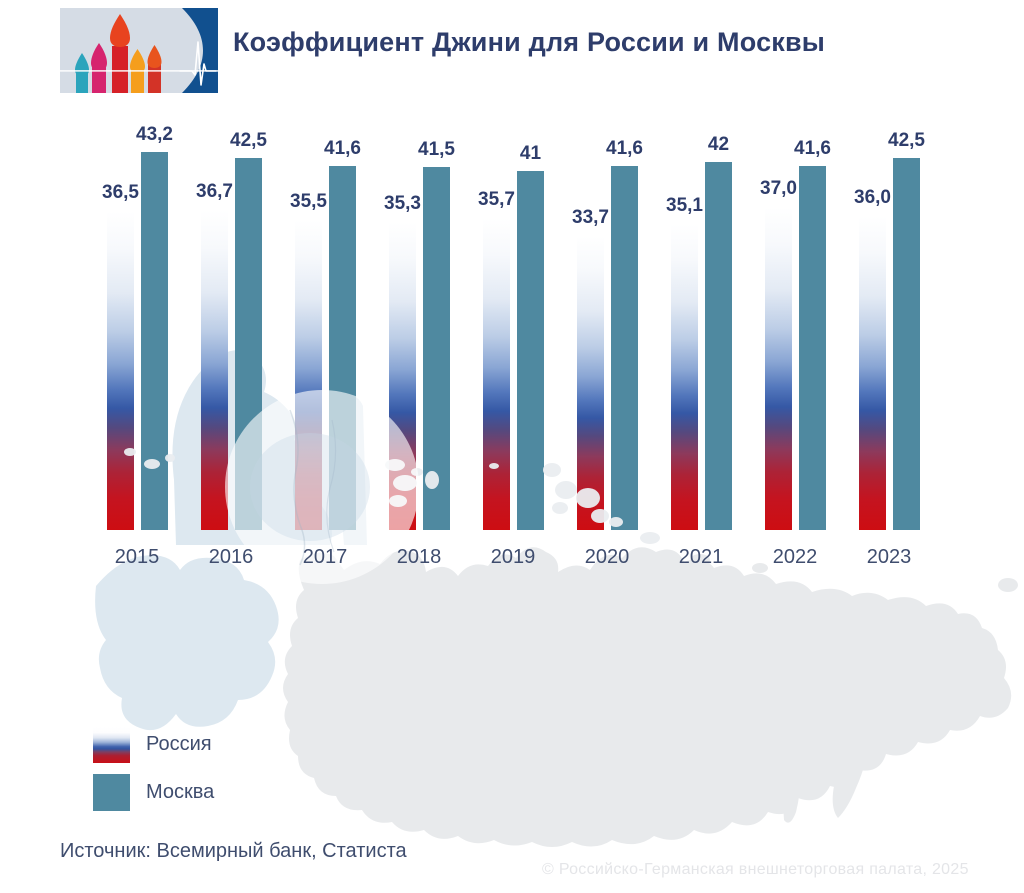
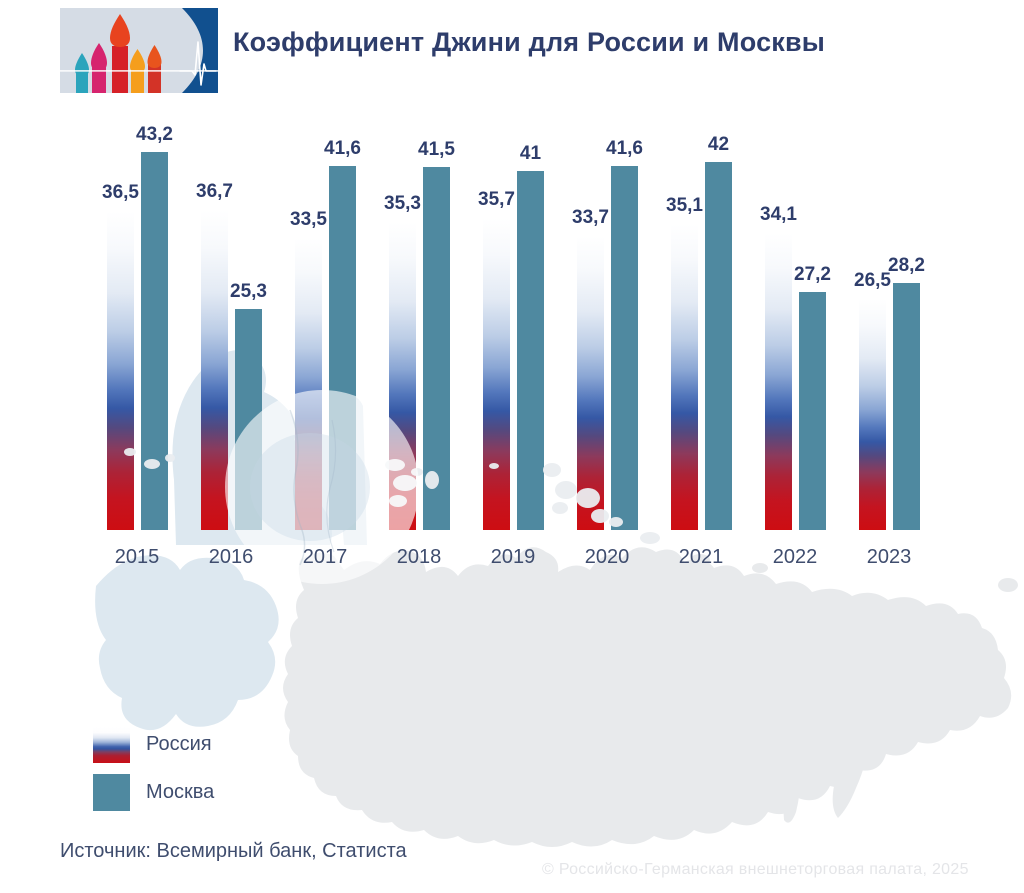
Москва/2016: 42,5 -> 25,3
Россия/2017: 35,5 -> 33,5
Россия/2022: 37,0 -> 34,1
Москва/2022: 41,6 -> 27,2
Россия/2023: 36,0 -> 26,5
Москва/2023: 42,5 -> 28,2
